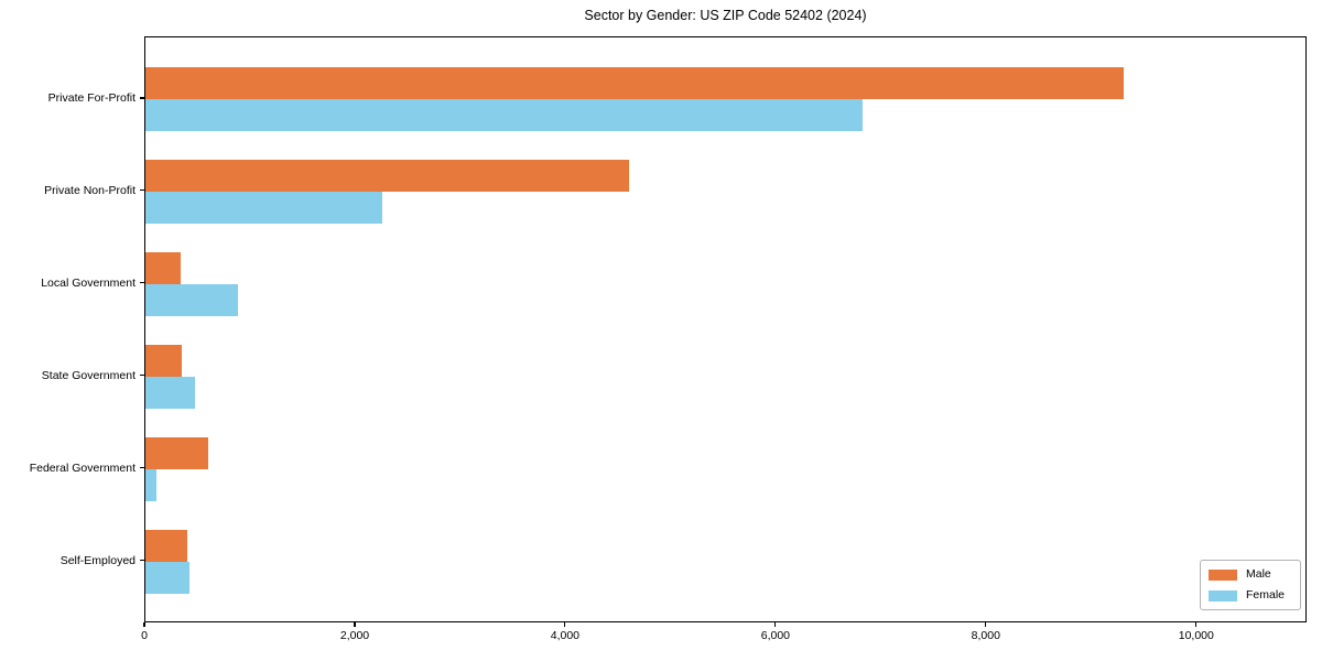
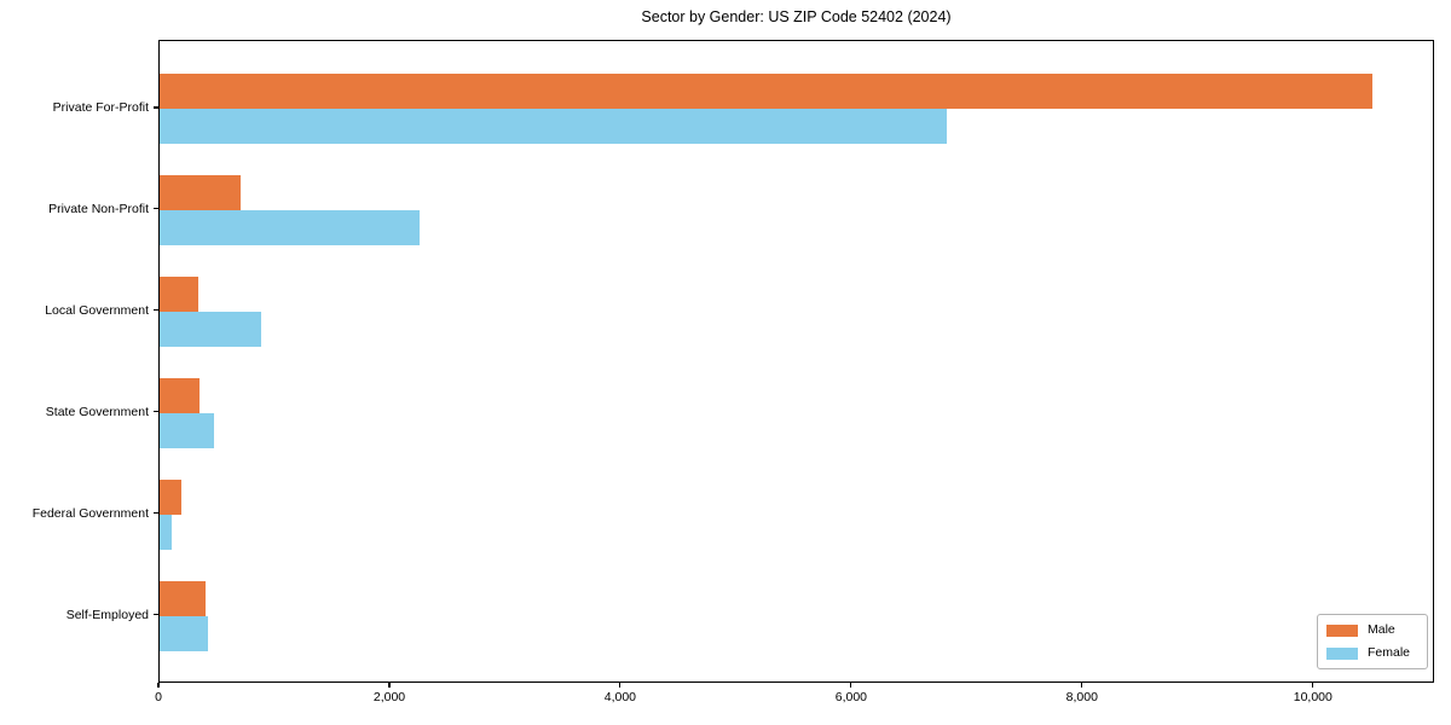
Male/Private For-Profit: 9300 -> 10500
Male/Private Non-Profit: 4600 -> 700
Male/Federal Government: 600 -> 200
